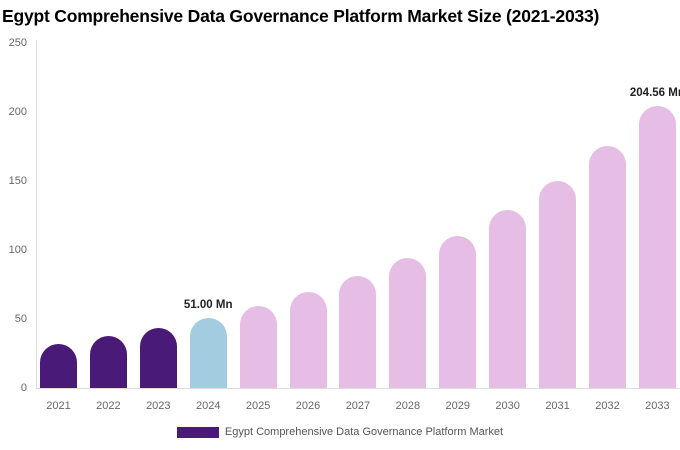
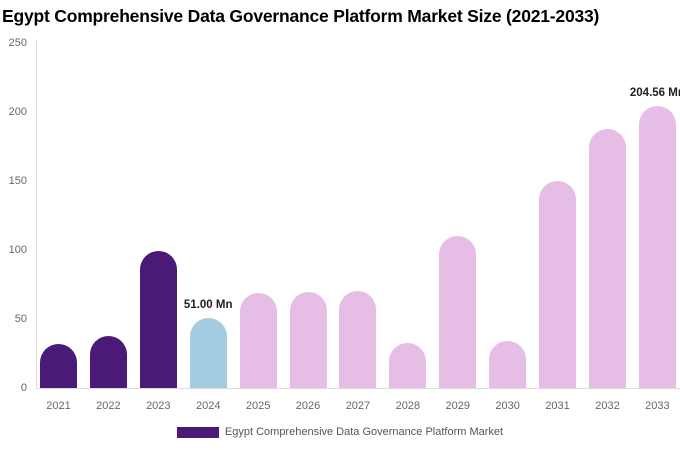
2023: 44 -> 99
2025: 60 -> 69
2027: 81 -> 70
2028: 95 -> 33
2030: 129 -> 34
2032: 175 -> 188
